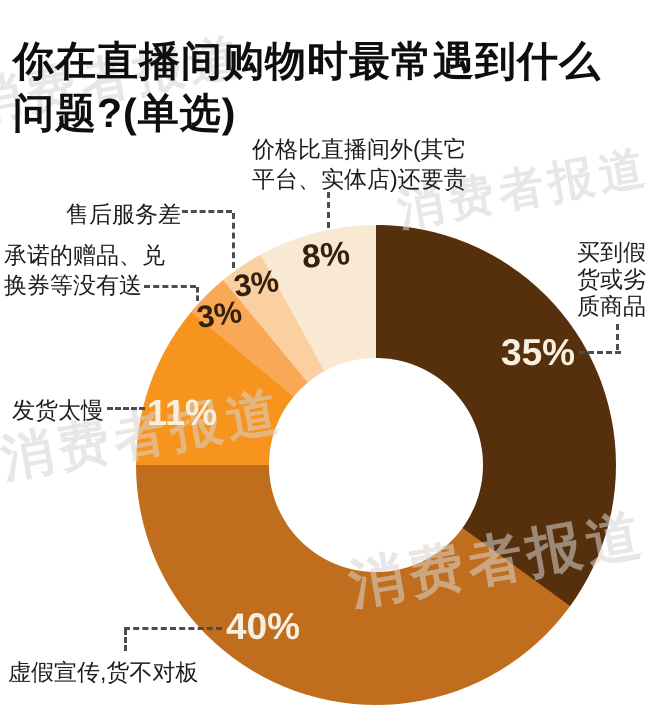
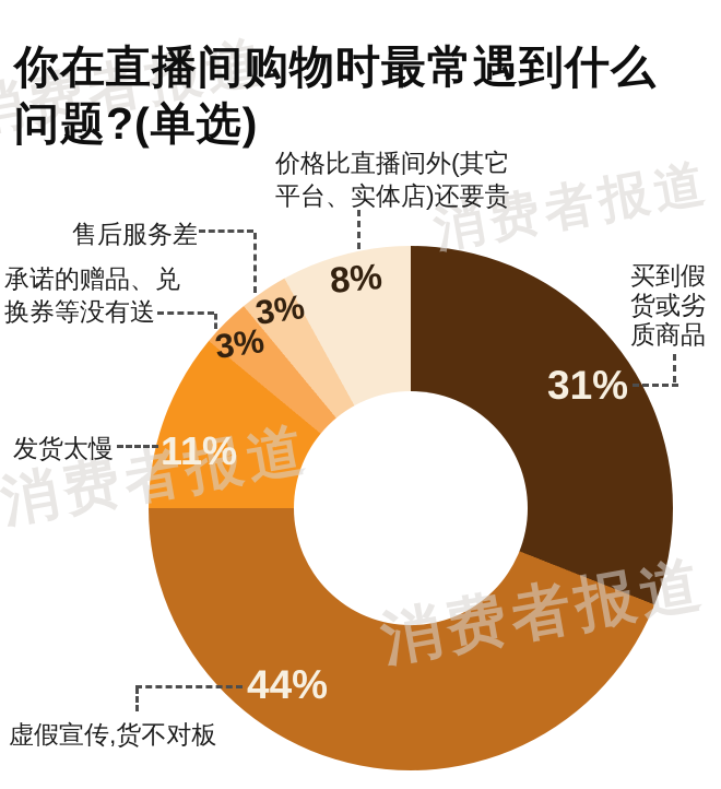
买到假货或劣质商品: 35% -> 31%
虚假宣传,货不对板: 40% -> 44%
